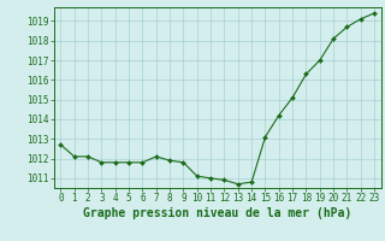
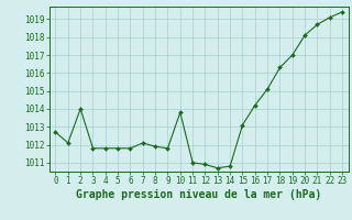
2: 1012.1 -> 1014.0
10: 1011.1 -> 1013.8
